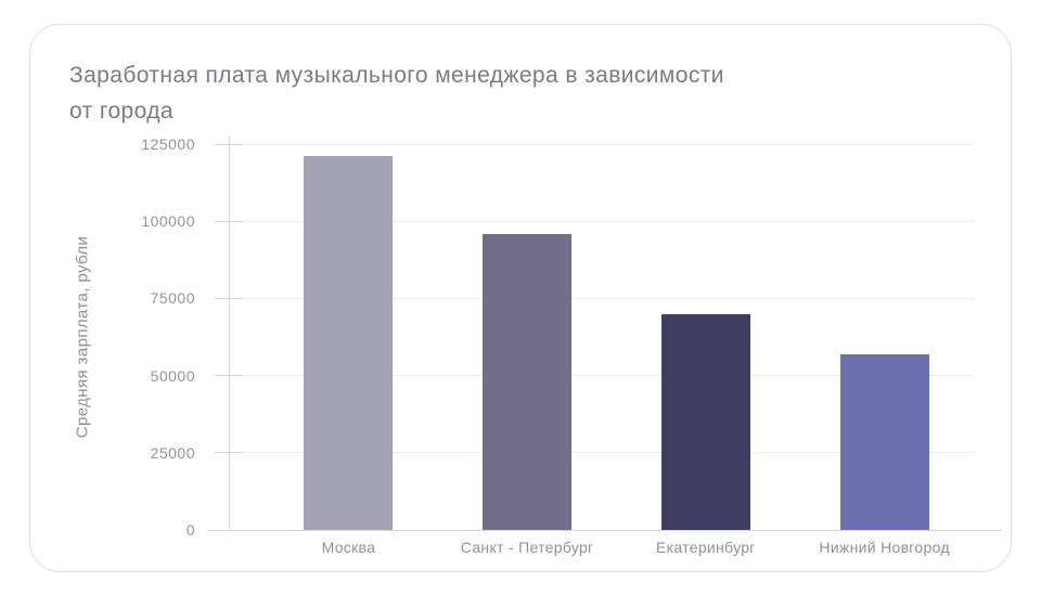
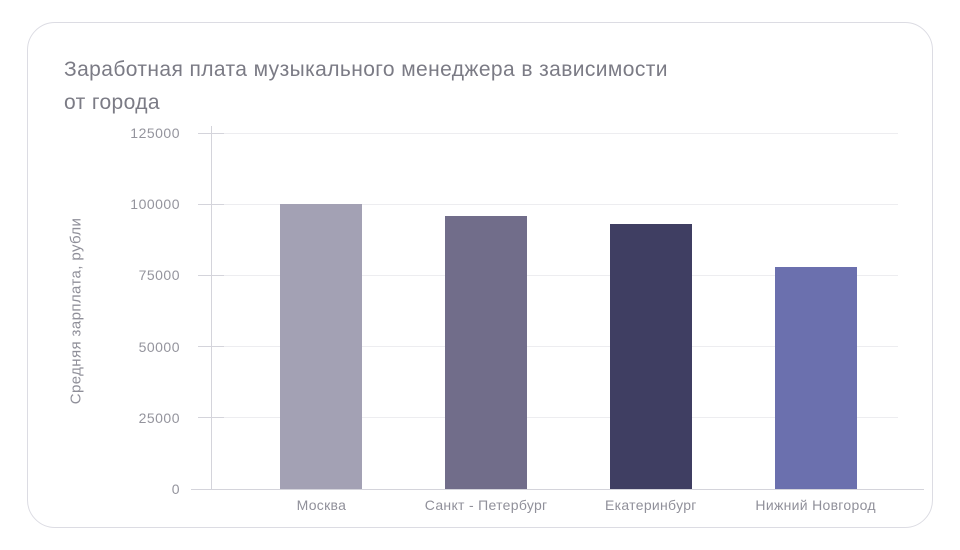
Москва: 121000 -> 100000
Екатеринбург: 70000 -> 93000
Нижний Новгород: 57000 -> 78000
